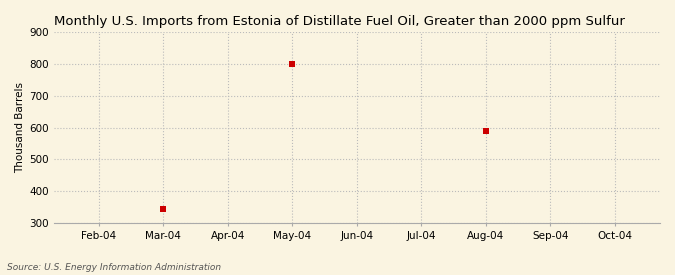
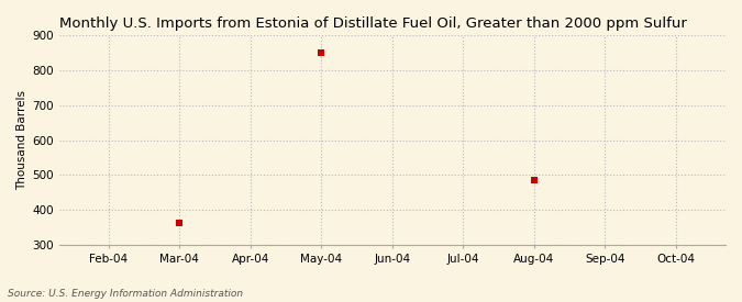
Mar-04: 345 -> 363
May-04: 800 -> 849
Aug-04: 590 -> 484
